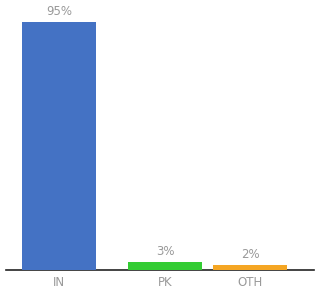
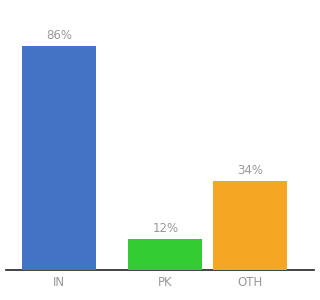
IN: 95% -> 86%
PK: 3% -> 12%
OTH: 2% -> 34%
